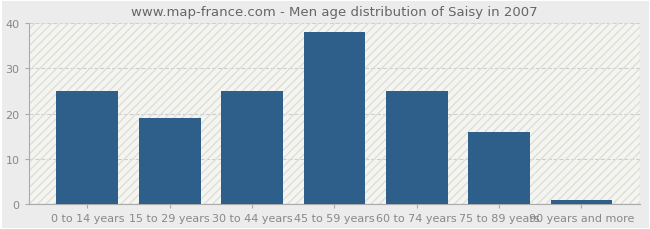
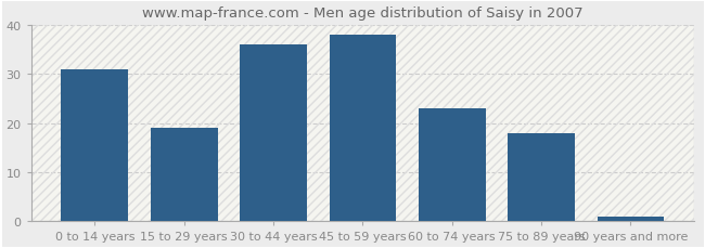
0 to 14 years: 25 -> 31
30 to 44 years: 25 -> 36
60 to 74 years: 25 -> 23
75 to 89 years: 16 -> 18
